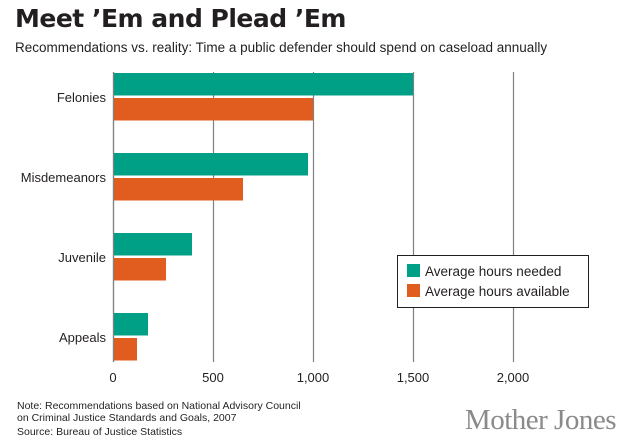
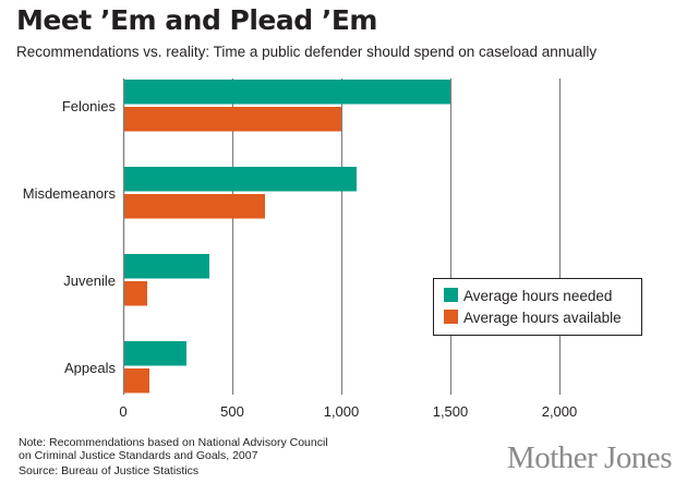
Average hours needed/Misdemeanors: 980 -> 1070
Average hours available/Juvenile: 260 -> 110
Average hours needed/Appeals: 180 -> 290
